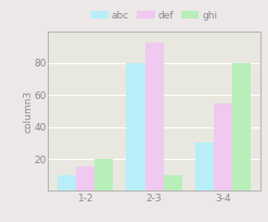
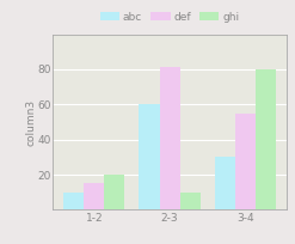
abc/2-3: 80 -> 60
def/2-3: 93 -> 81
